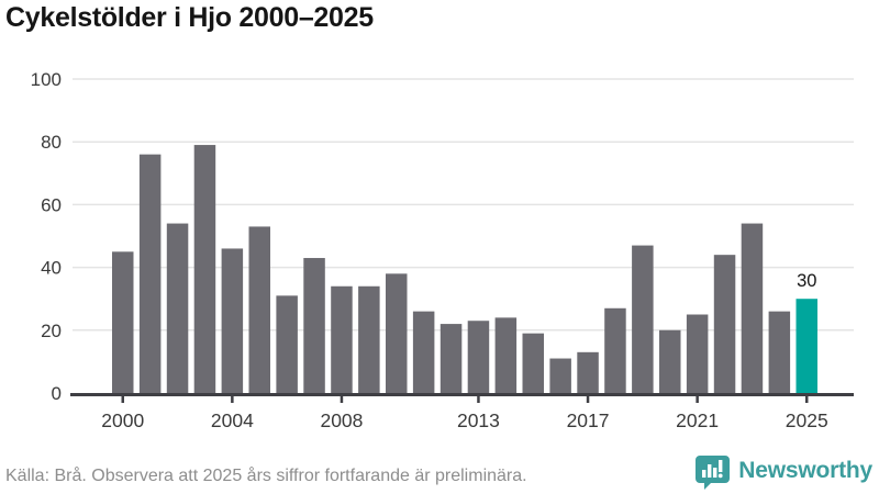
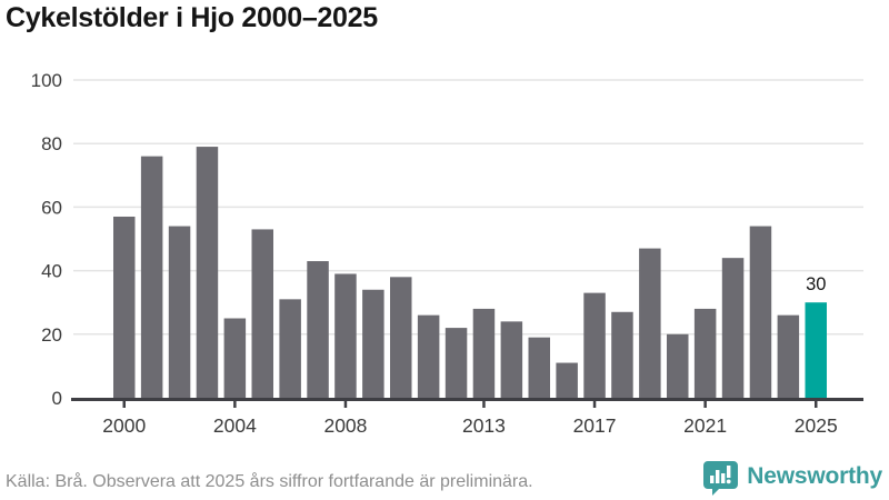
2000: 45 -> 57
2004: 46 -> 25
2008: 34 -> 39
2013: 23 -> 28
2017: 13 -> 33
2021: 25 -> 28
